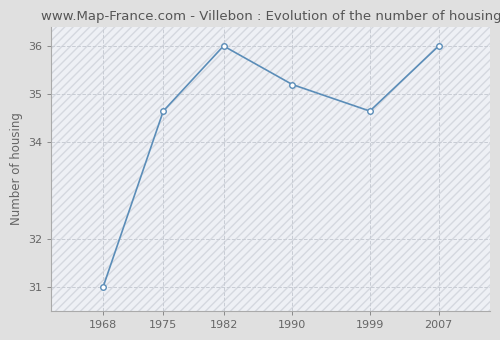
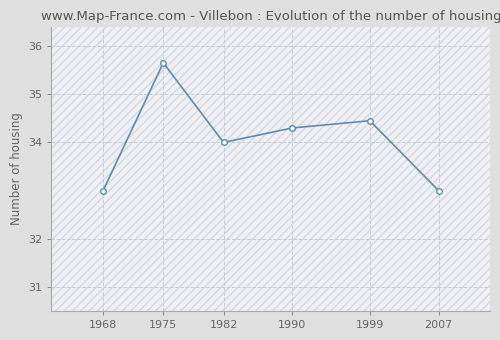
1968: 31.00 -> 33.00
1975: 34.65 -> 35.65
1982: 36.00 -> 34.00
1990: 35.20 -> 34.30
1999: 34.65 -> 34.45
2007: 36.00 -> 33.00
